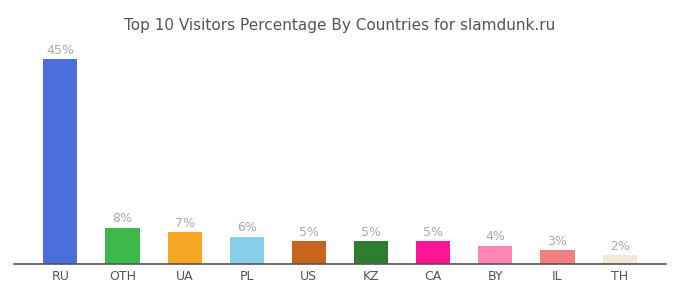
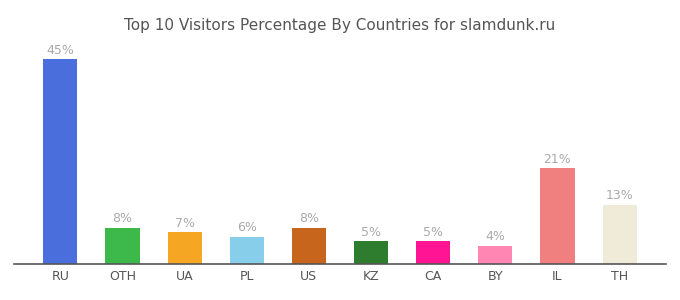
US: 5% -> 8%
IL: 3% -> 21%
TH: 2% -> 13%
